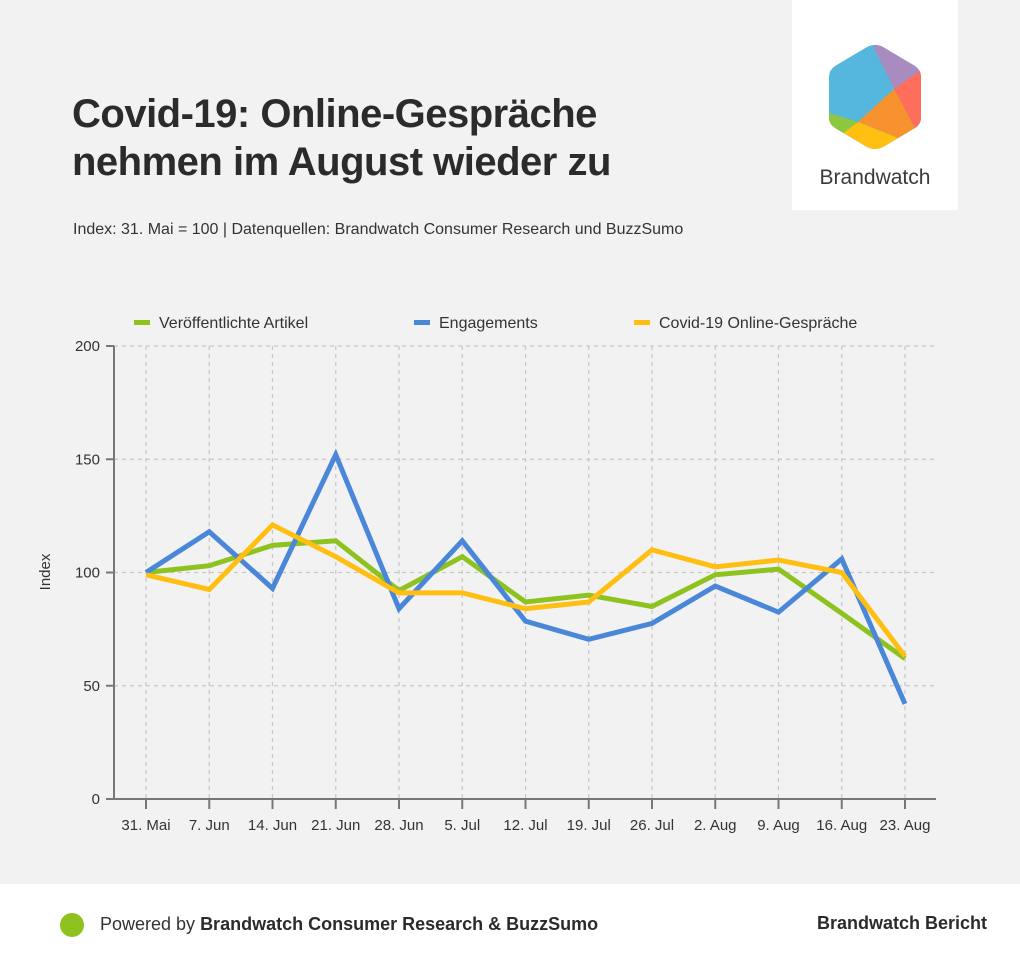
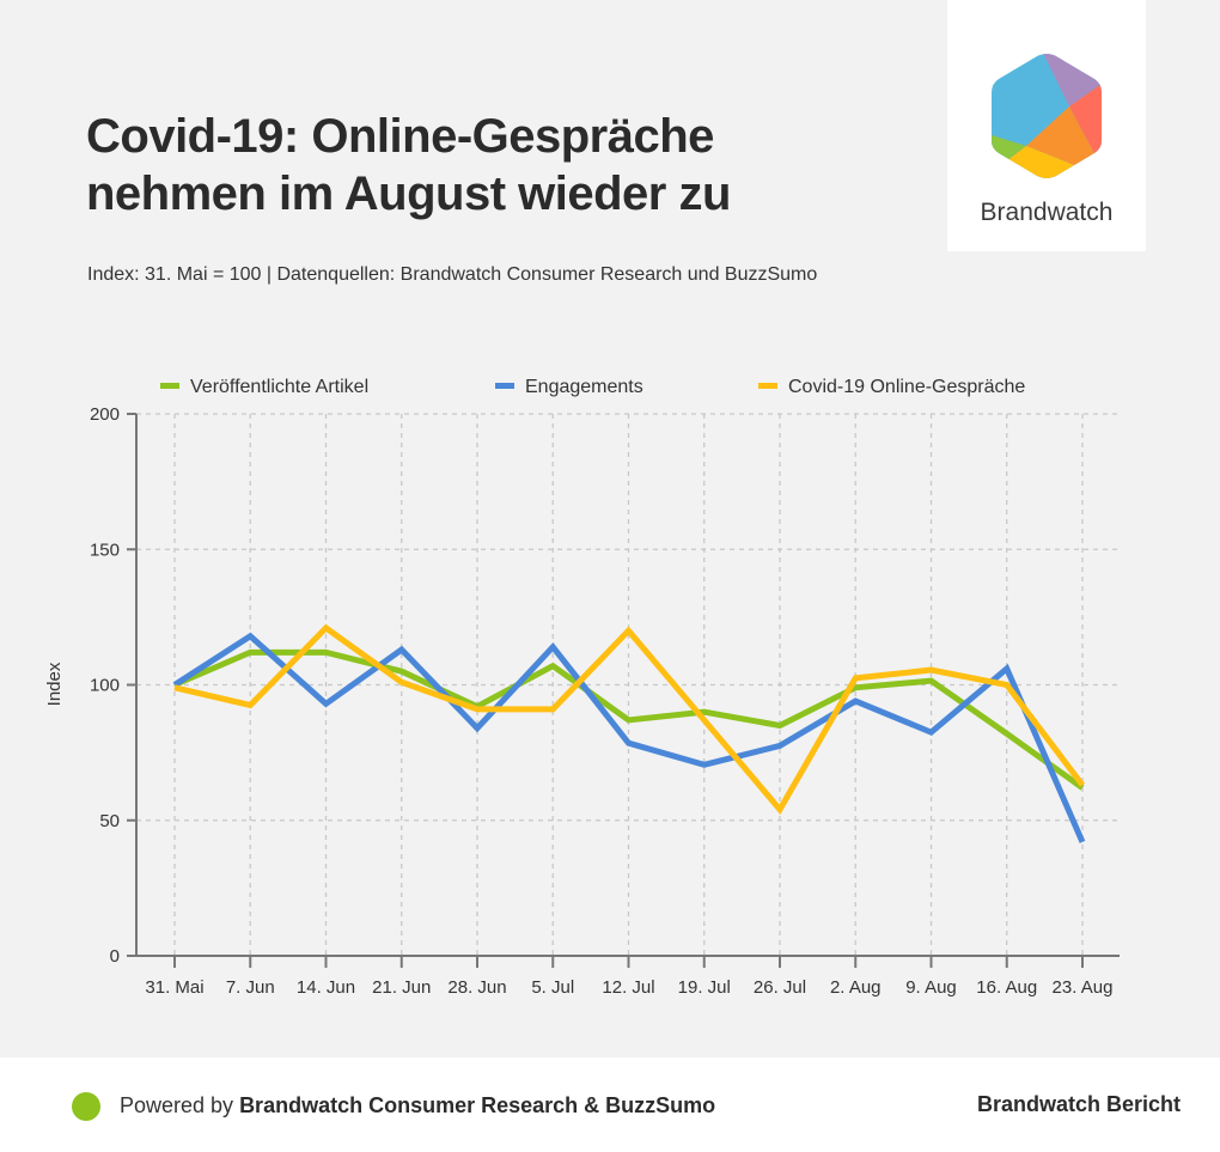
Veröffentlichte Artikel/7. Jun: 103 -> 112
Veröffentlichte Artikel/21. Jun: 114 -> 105
Engagements/21. Jun: 152 -> 113
Covid-19 Online-Gespräche/21. Jun: 107 -> 101
Covid-19 Online-Gespräche/12. Jul: 84 -> 120
Covid-19 Online-Gespräche/26. Jul: 110 -> 54
